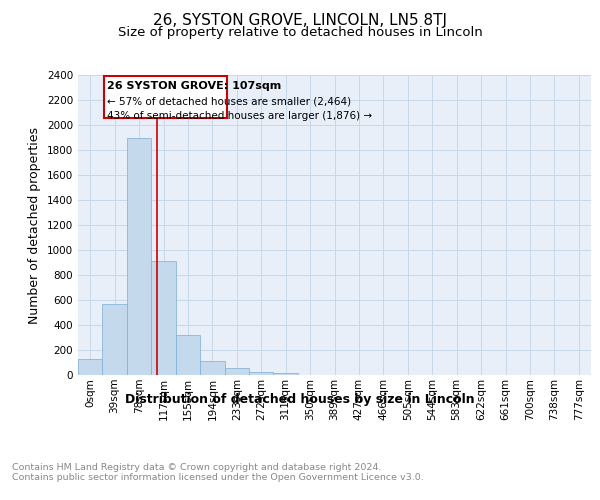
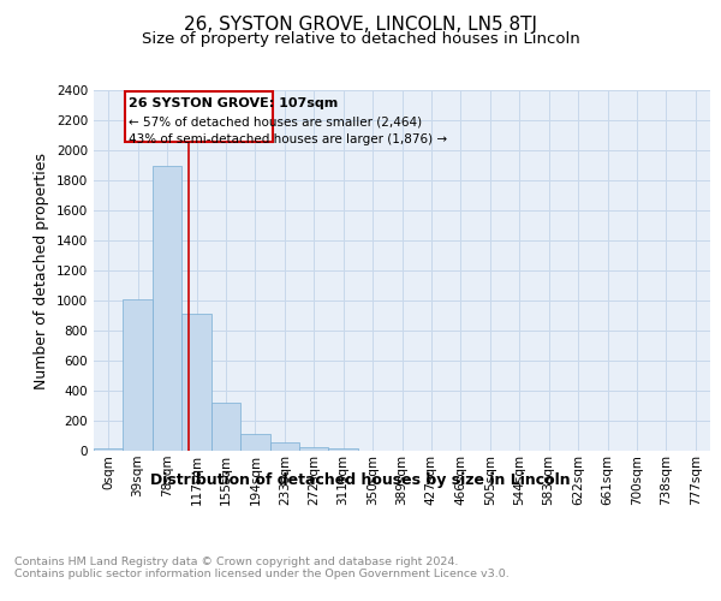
0sqm: 130 -> 20
39sqm: 570 -> 1010
